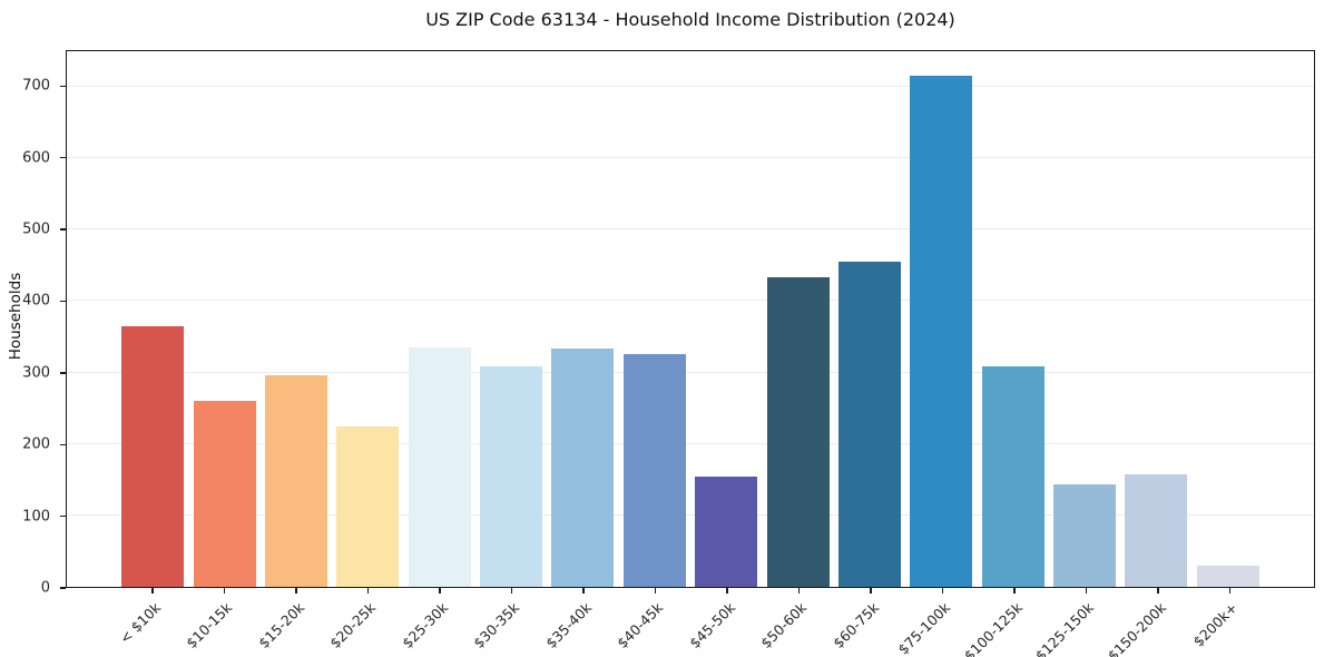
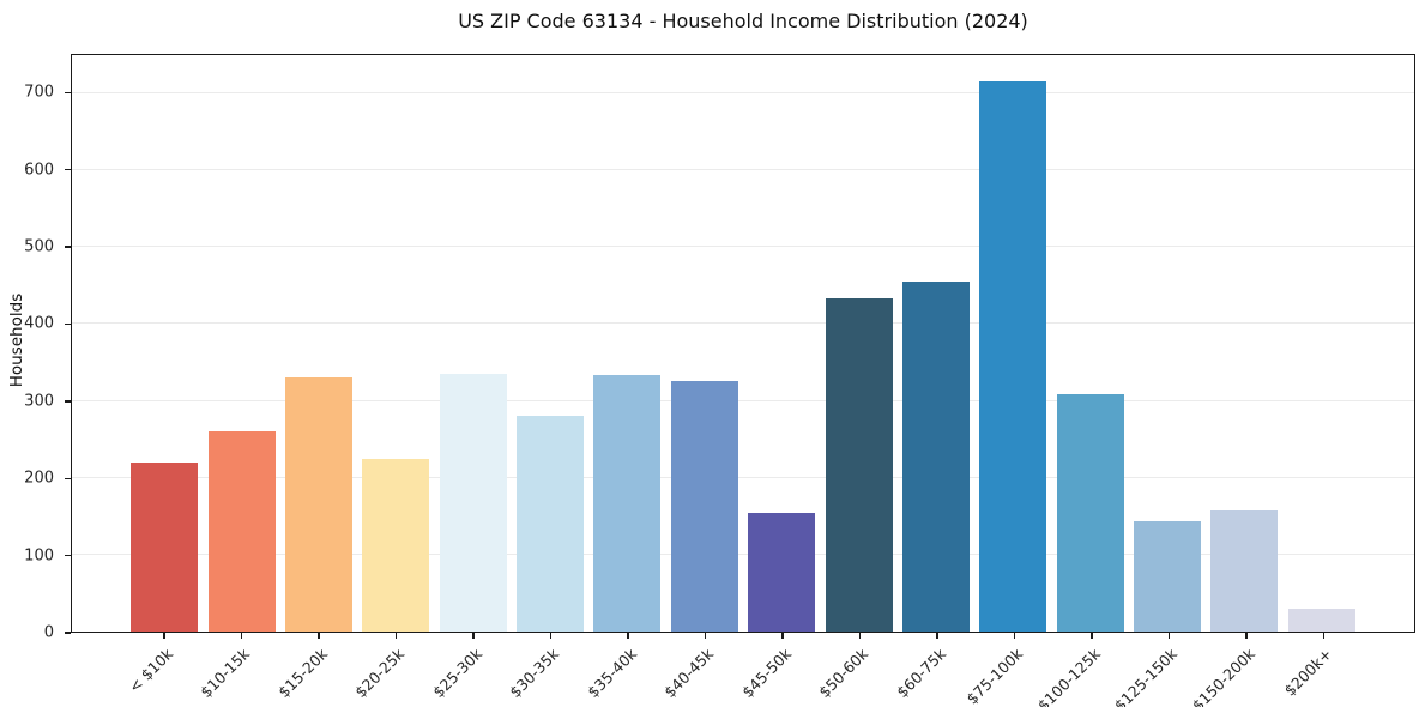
< $10k: 360 -> 220
$15-20k: 300 -> 330
$30-35k: 310 -> 280
